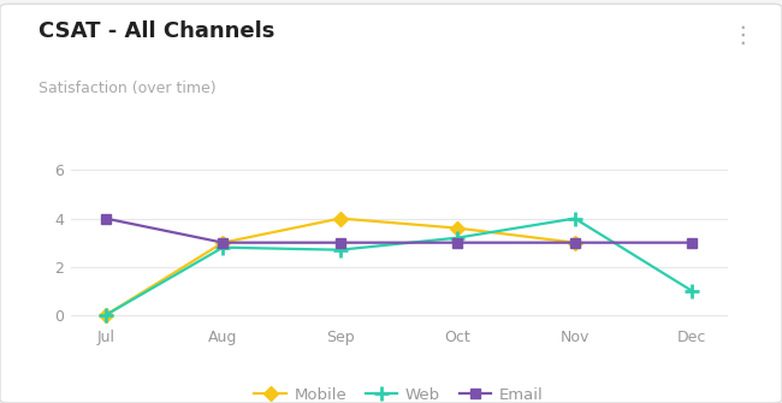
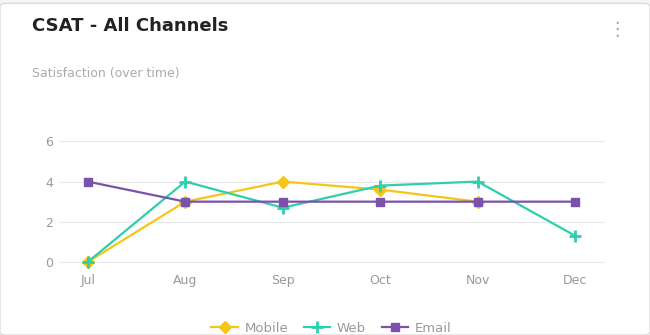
Web/Aug: 2.8 -> 4.0
Web/Oct: 3.2 -> 3.8
Web/Dec: 1.0 -> 1.3
